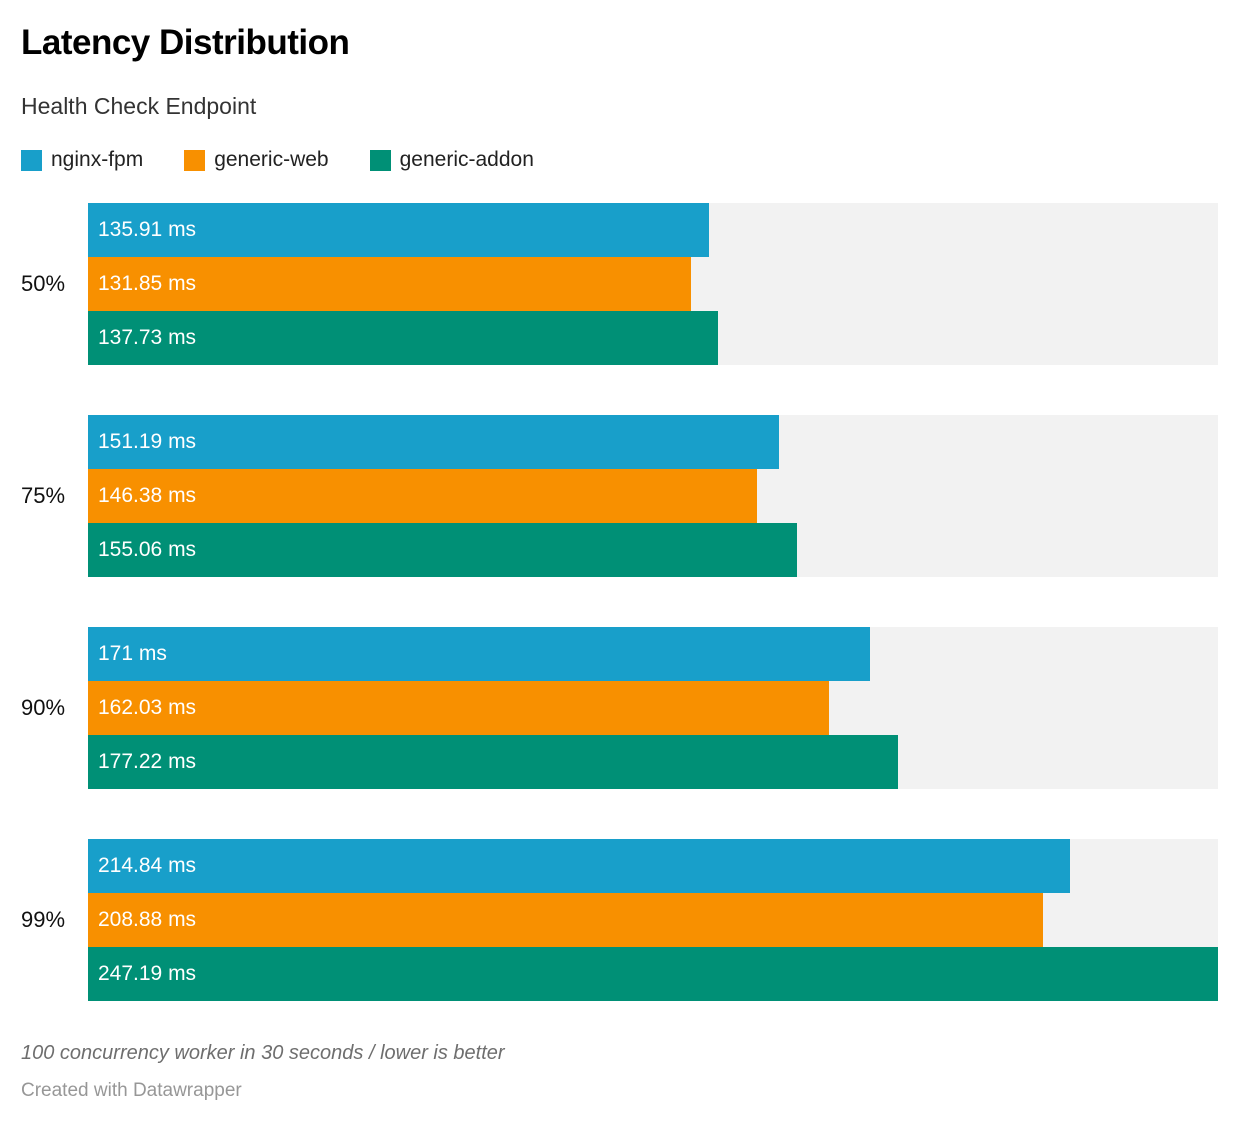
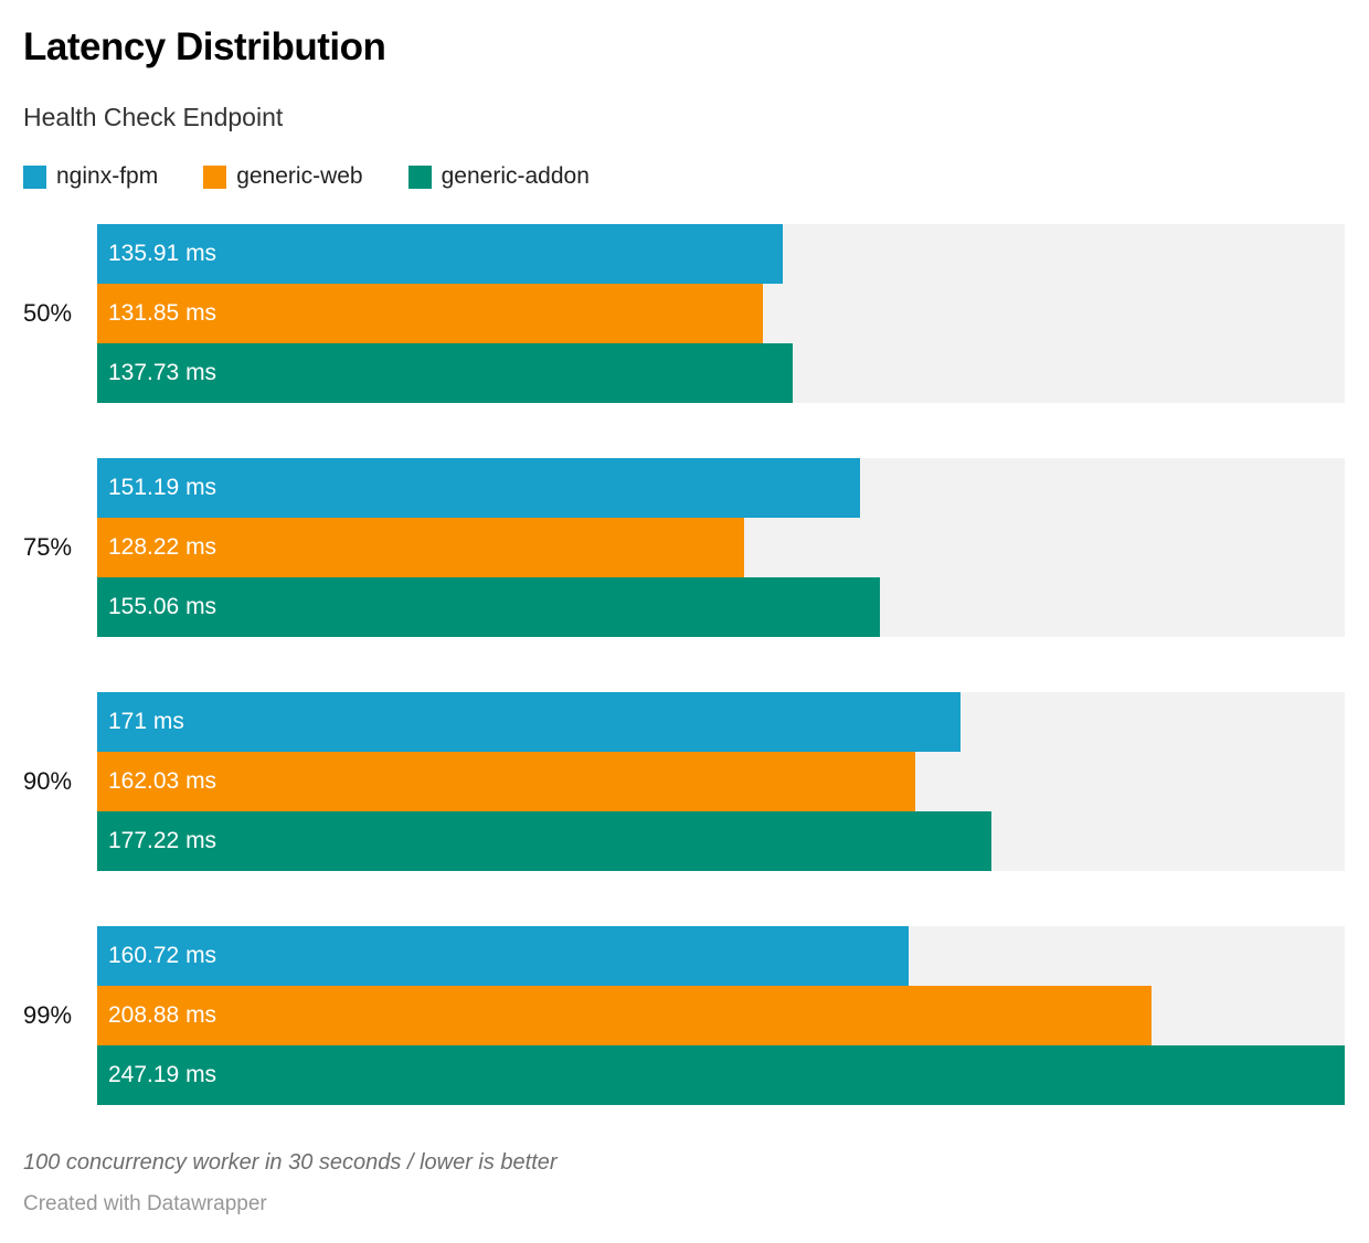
generic-web/75%: 146.38 -> 128.22
nginx-fpm/99%: 214.84 -> 160.72
